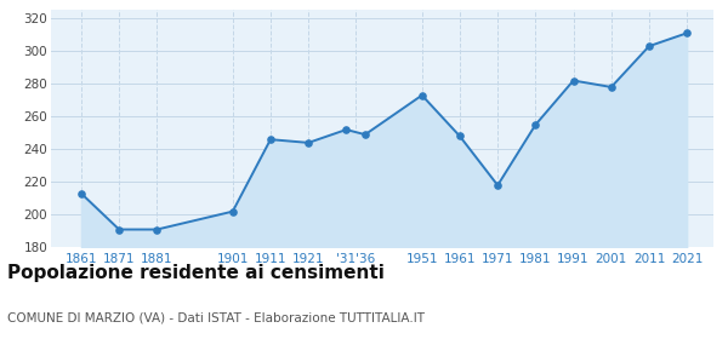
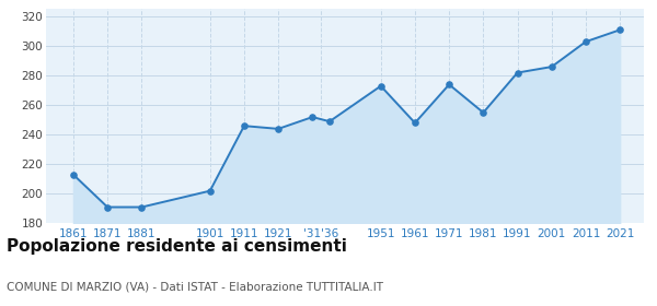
1971: 218 -> 274
2001: 278 -> 286
